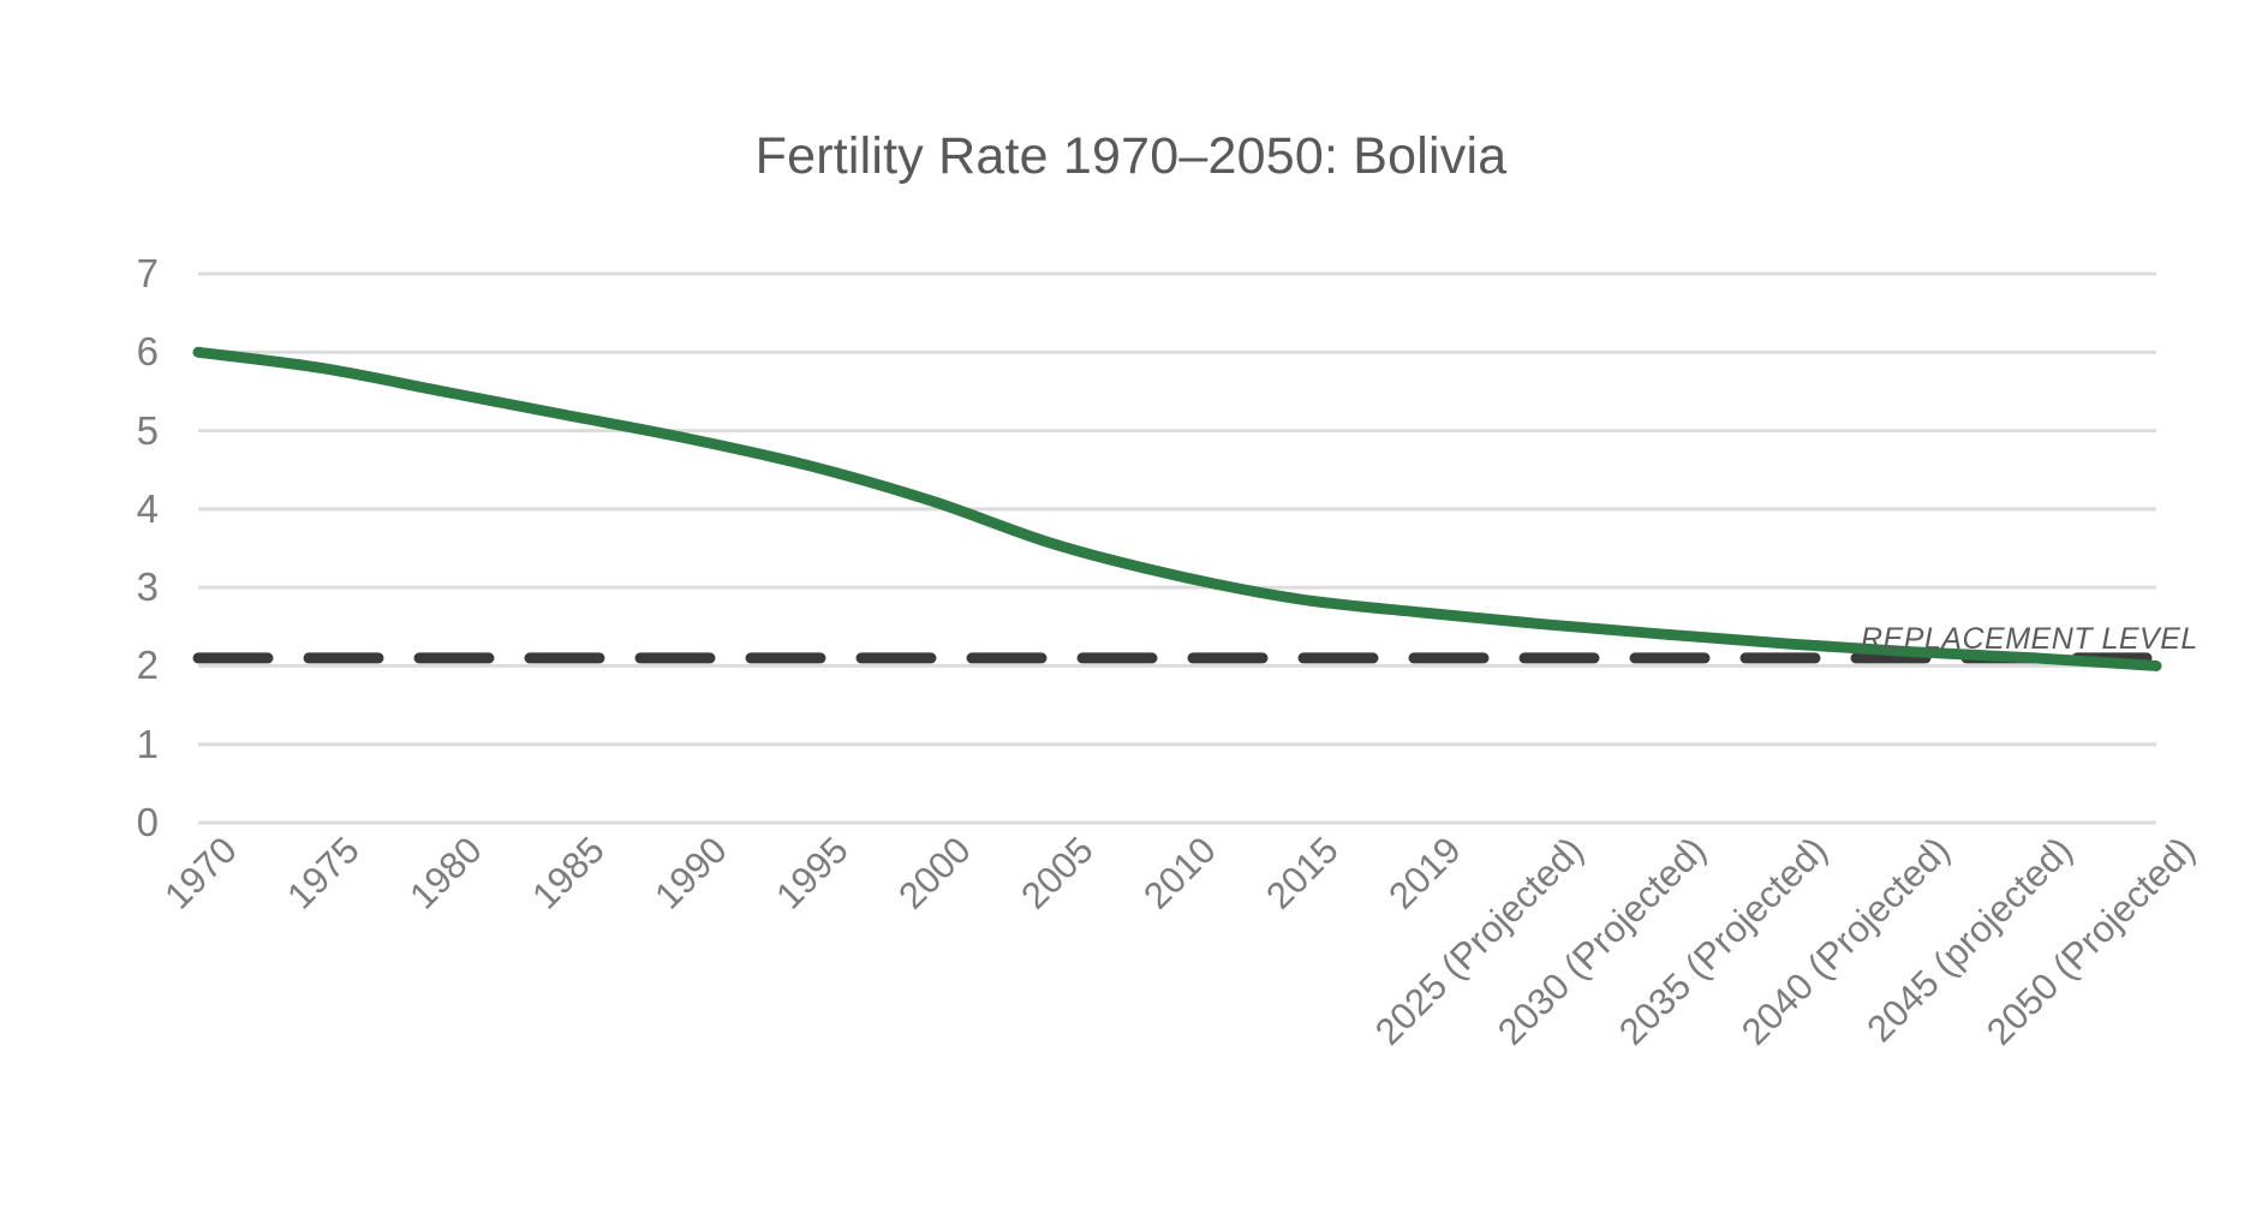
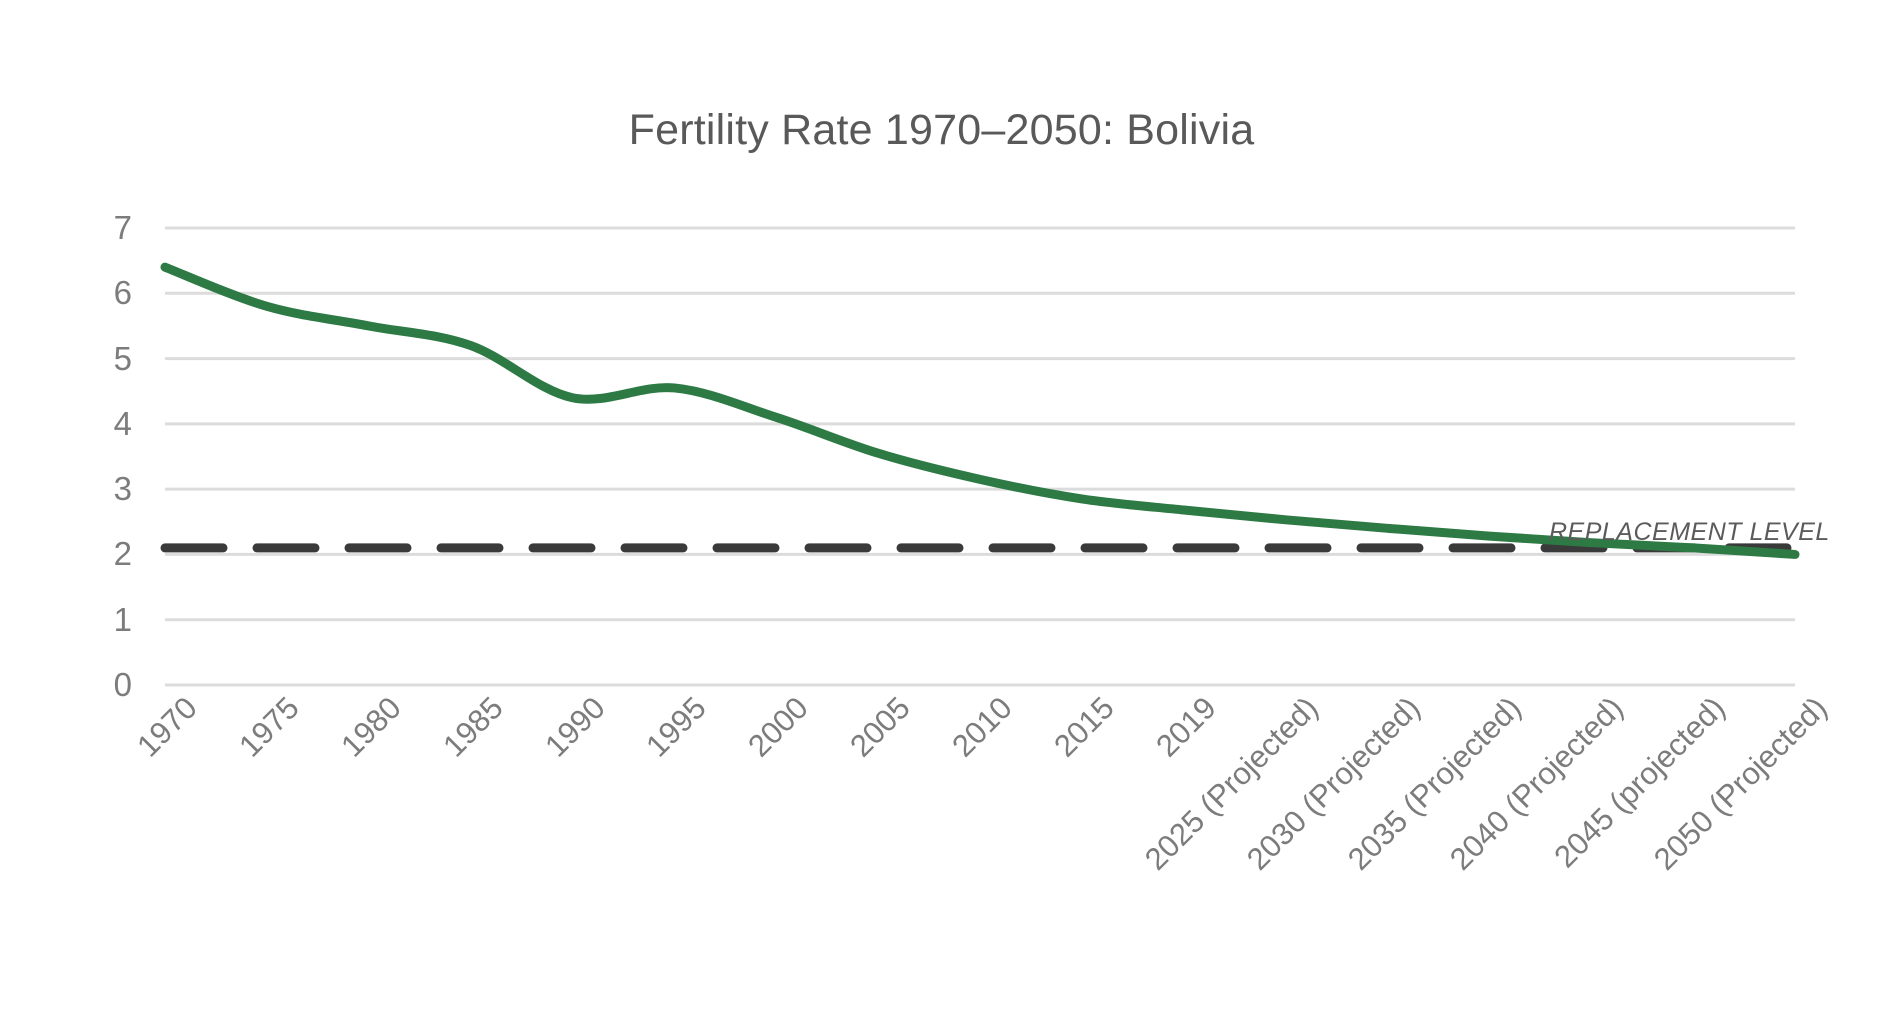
1970: 6.0 -> 6.4
1990: 4.9 -> 4.4
